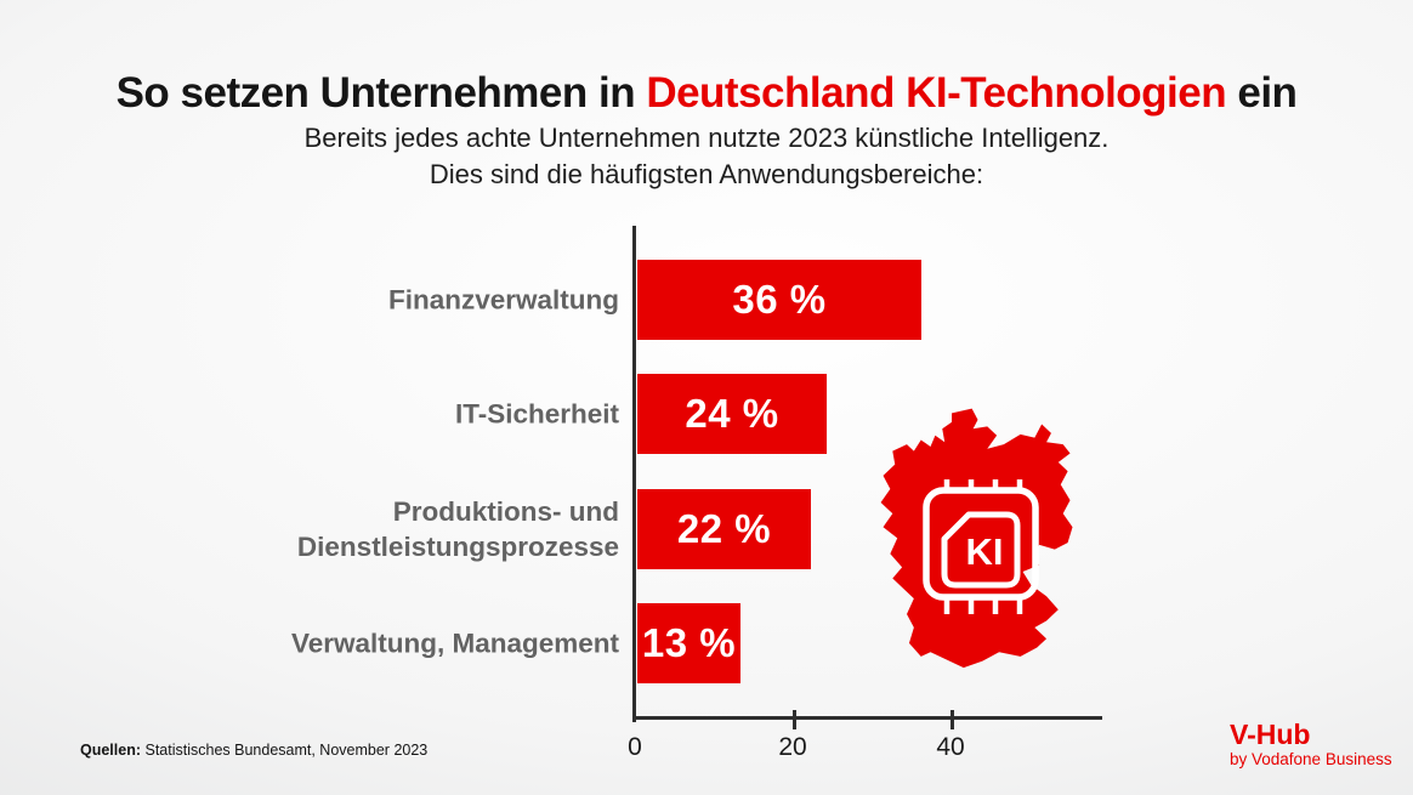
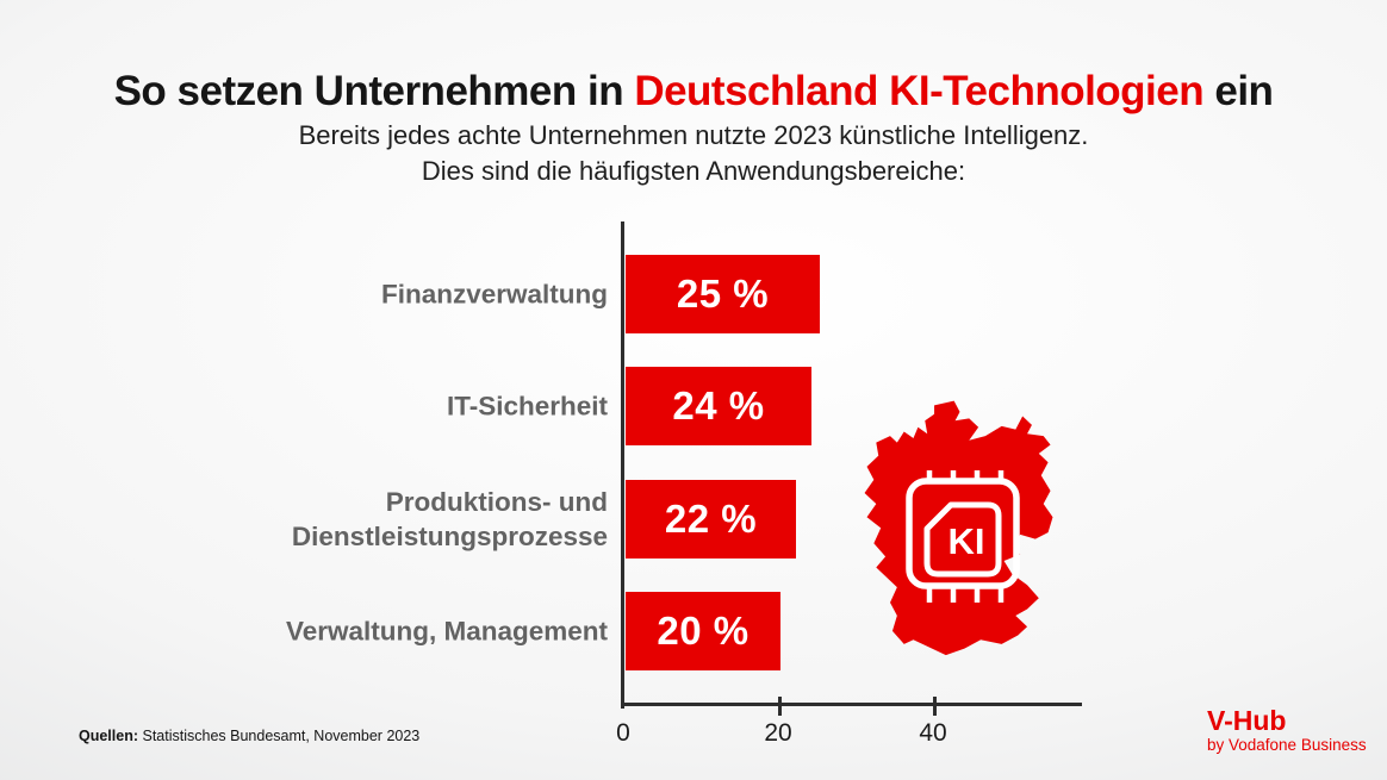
Finanzverwaltung: 36 -> 25
Verwaltung, Management: 13 -> 20
